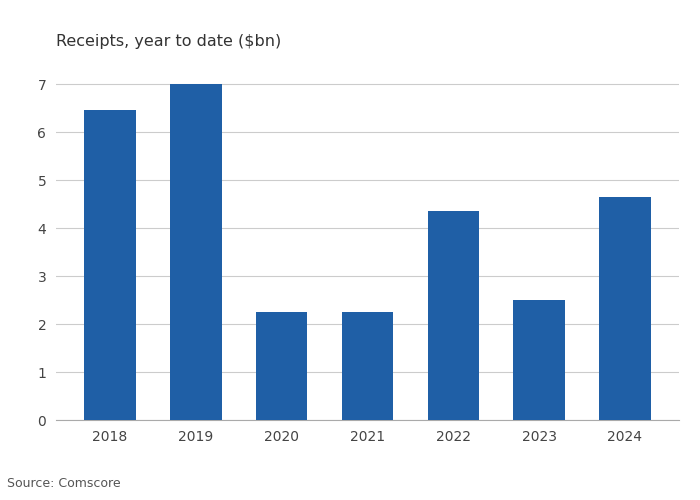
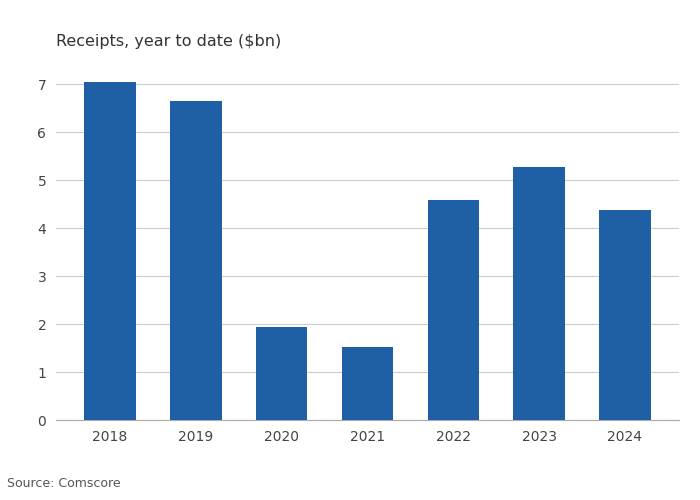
2018: 6.45 -> 7.05
2019: 7.00 -> 6.65
2020: 2.25 -> 1.93
2021: 2.25 -> 1.52
2022: 4.35 -> 4.58
2023: 2.50 -> 5.27
2024: 4.65 -> 4.37
